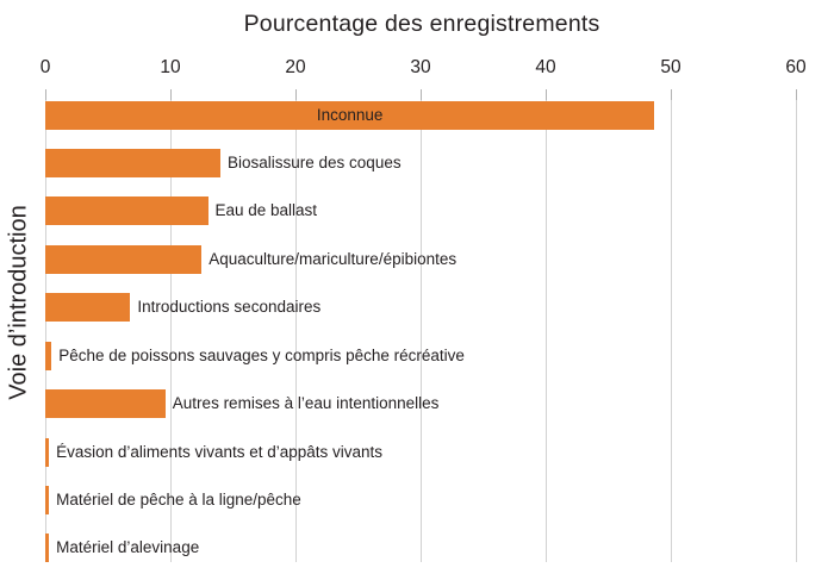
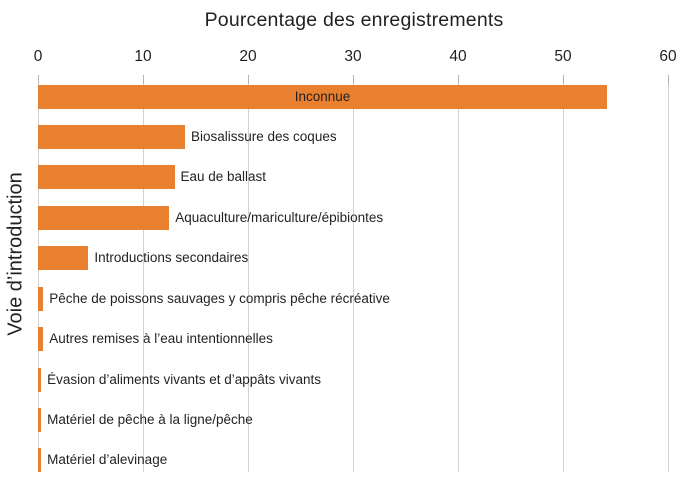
Inconnue: 48.7 -> 54.2
Introductions secondaires: 6.8 -> 4.8
Autres remises à l’eau intentionnelles: 9.6 -> 0.5
